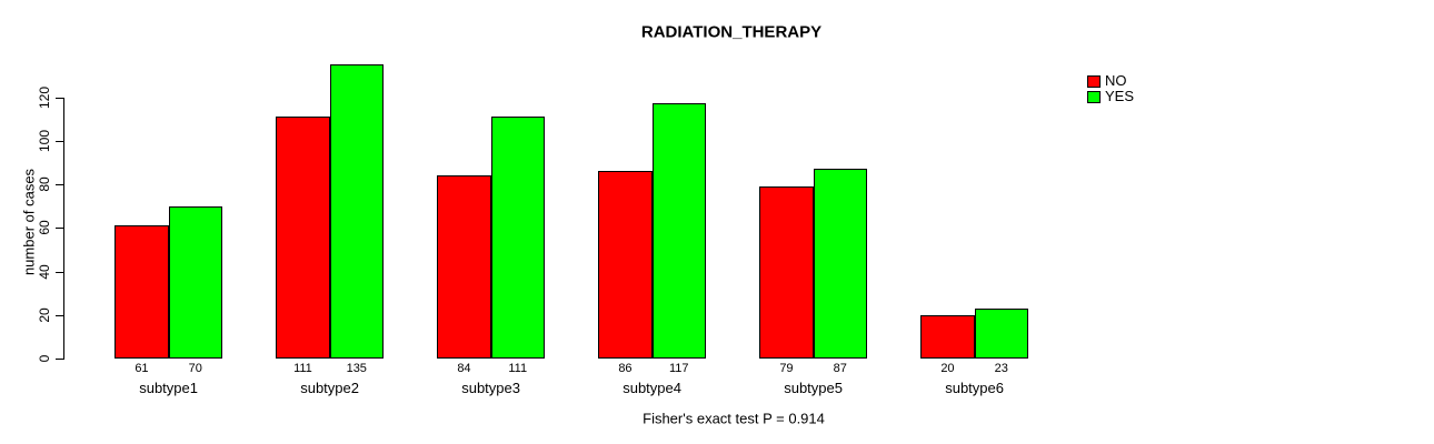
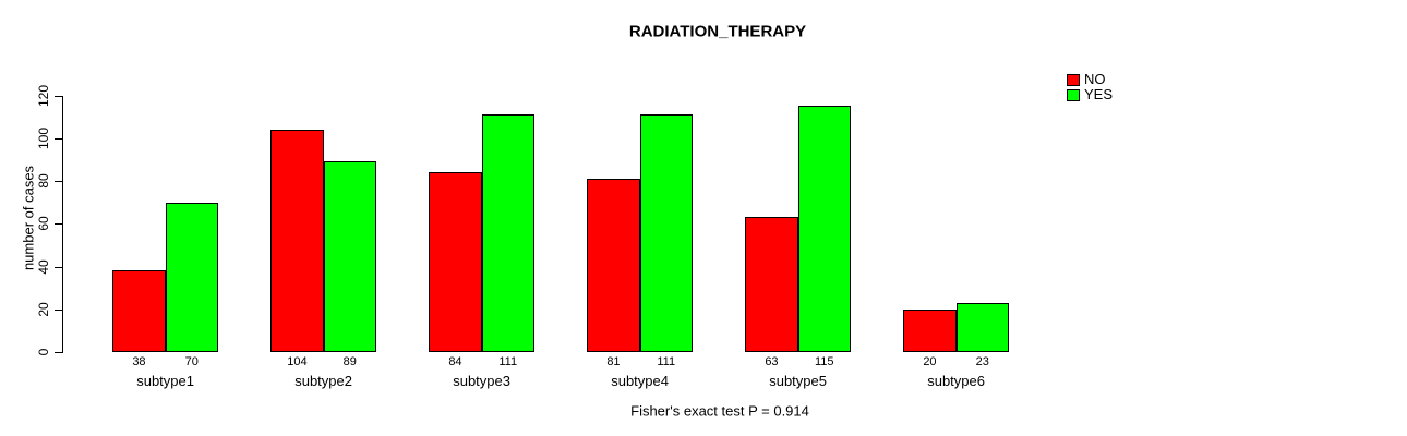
NO/subtype1: 61 -> 38
NO/subtype2: 111 -> 104
YES/subtype2: 135 -> 89
NO/subtype4: 86 -> 81
YES/subtype4: 117 -> 111
NO/subtype5: 79 -> 63
YES/subtype5: 87 -> 115
